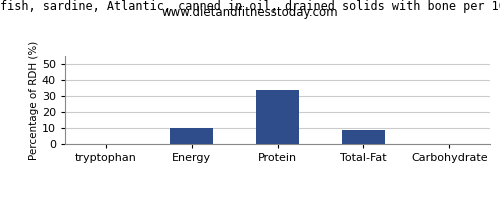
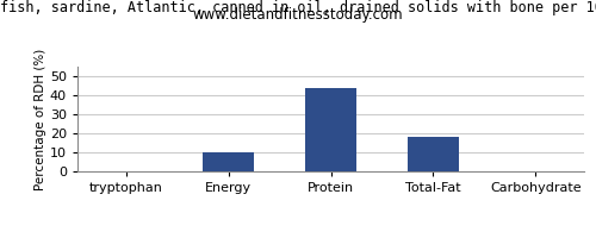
Protein: 34 -> 44
Total-Fat: 9 -> 18
